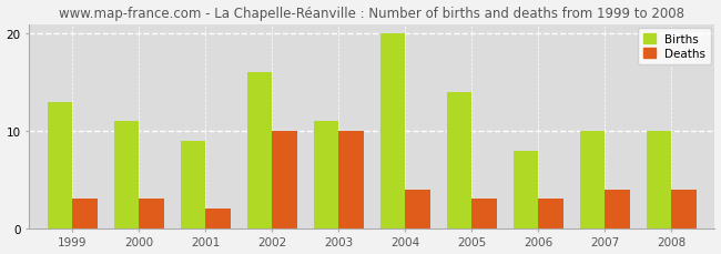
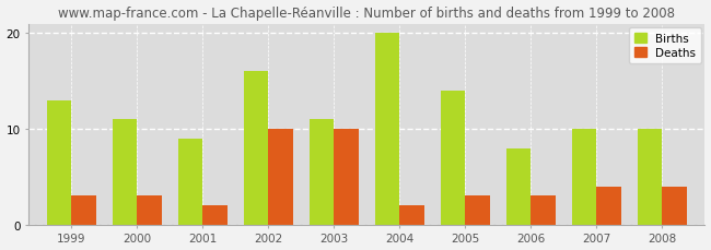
Deaths/2004: 4 -> 2
